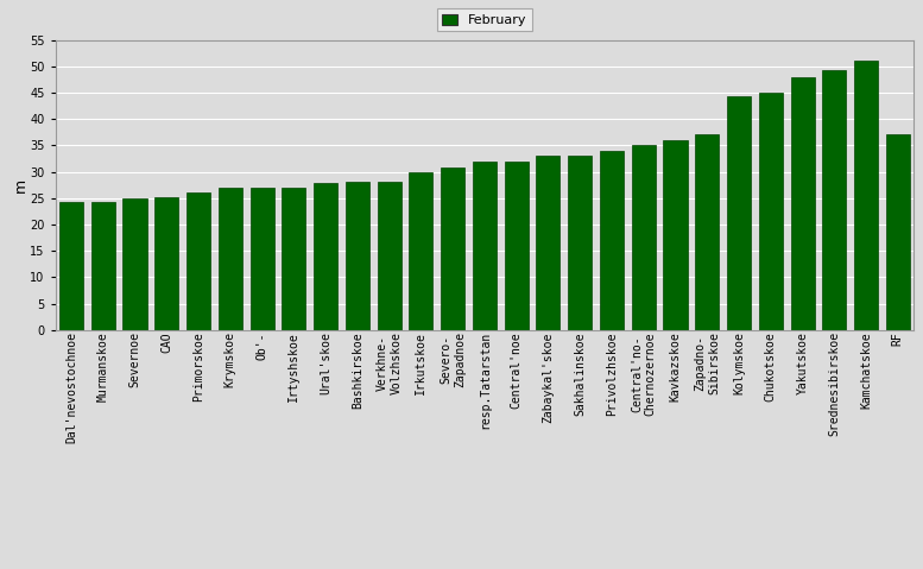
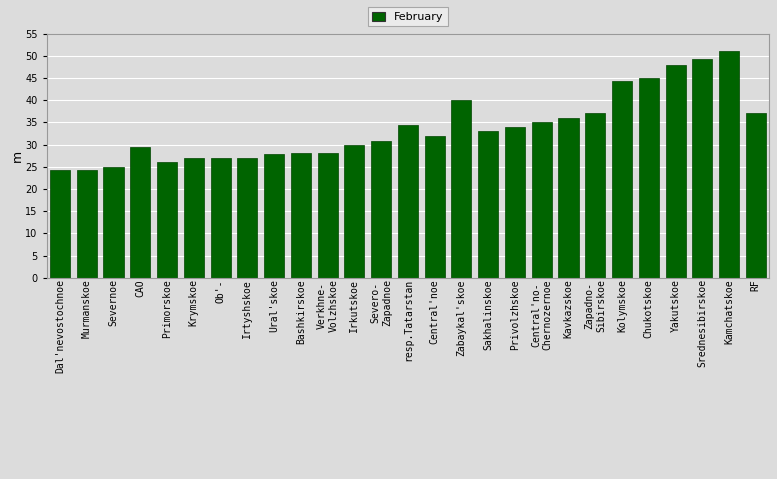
CAO: 25.1 -> 29.5
resp.Tatarstan: 32.0 -> 34.5
Zabaykal'skoe: 33.0 -> 40.0
